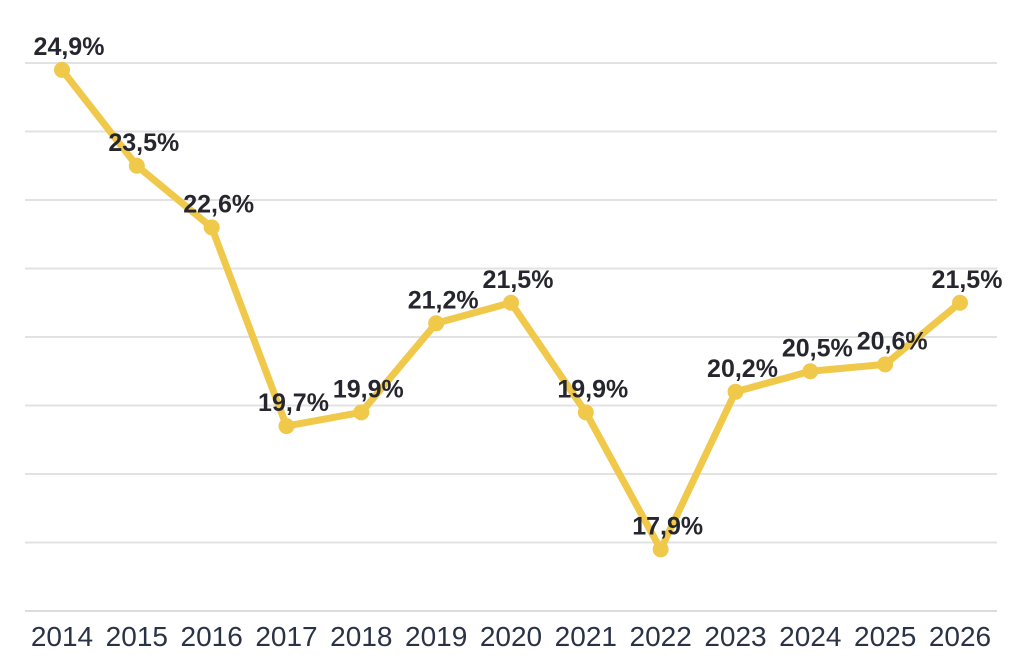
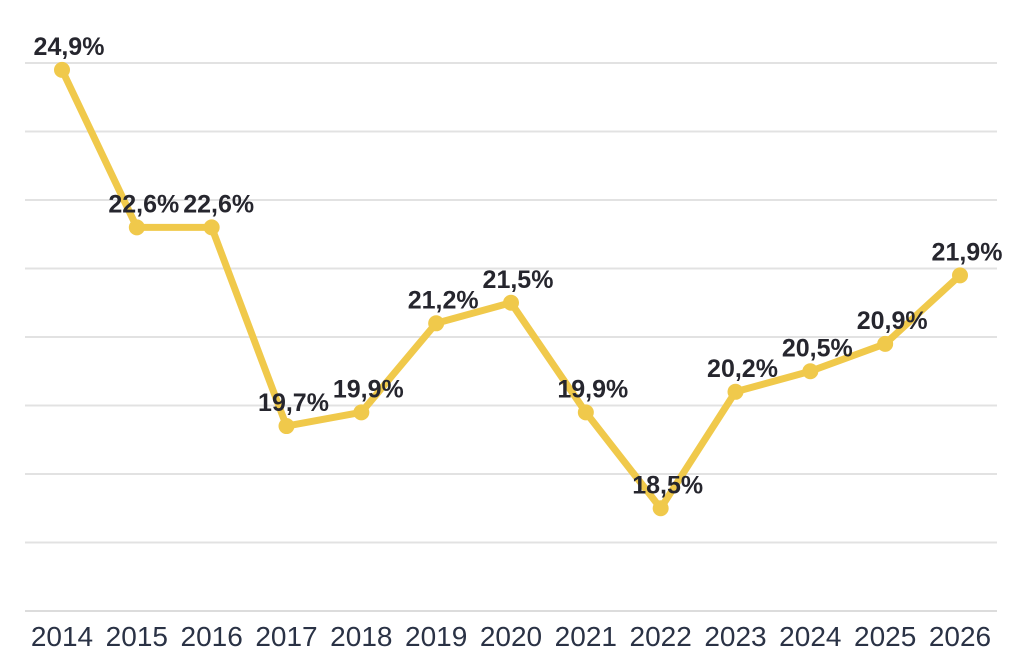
2015: 23,5% -> 22,6%
2022: 17,9% -> 18,5%
2025: 20,6% -> 20,9%
2026: 21,5% -> 21,9%
